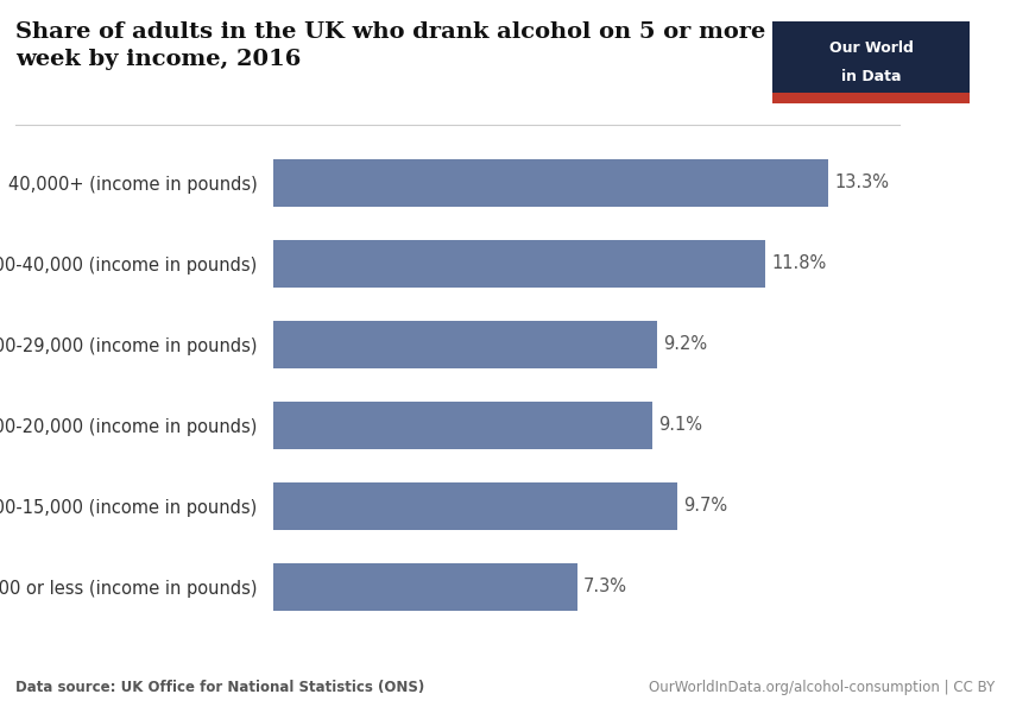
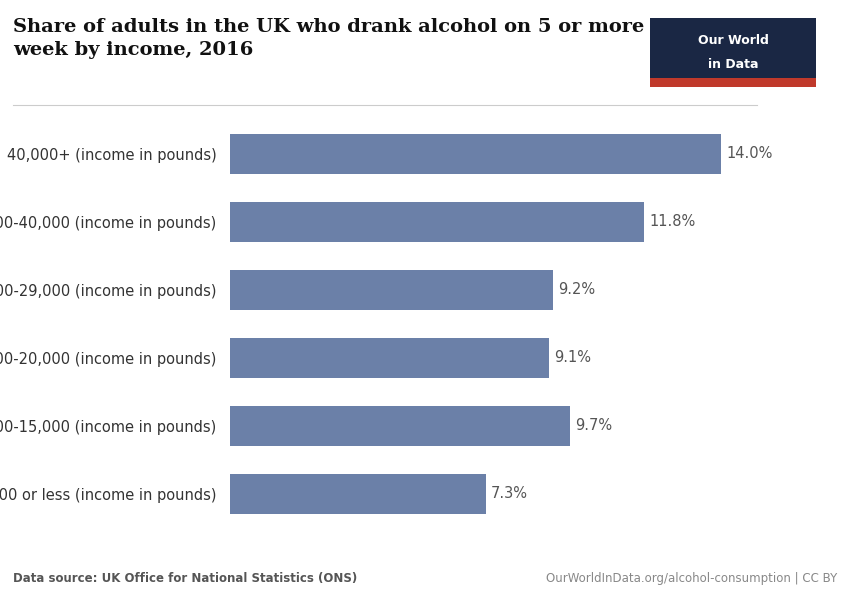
40,000+ (income in pounds): 13.3% -> 14.0%
